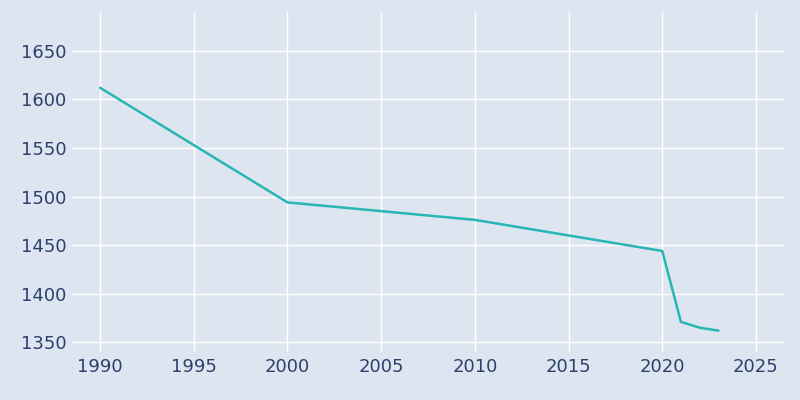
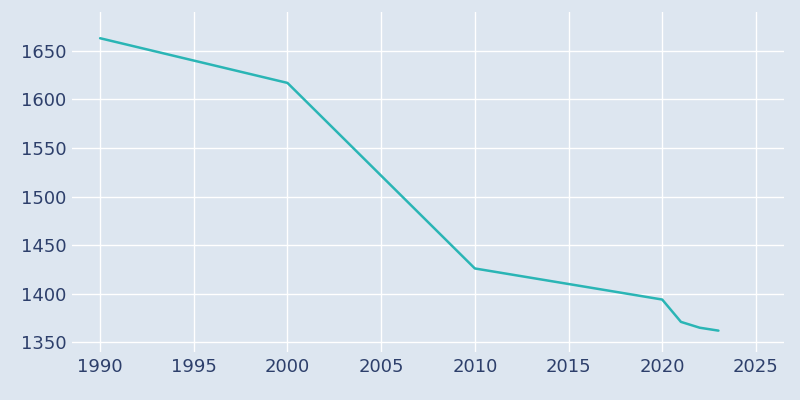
1990: 1612 -> 1663
2000: 1494 -> 1617
2010: 1476 -> 1426
2020: 1444 -> 1394
